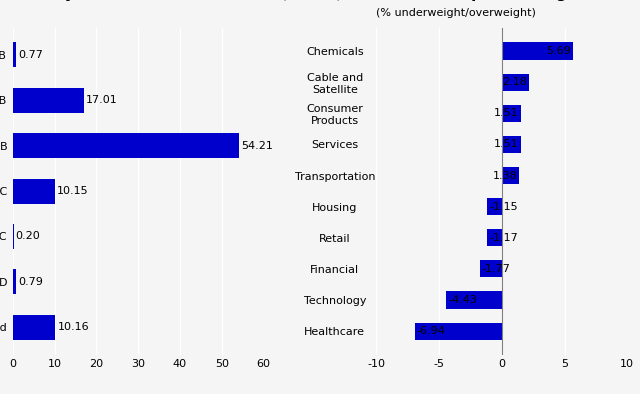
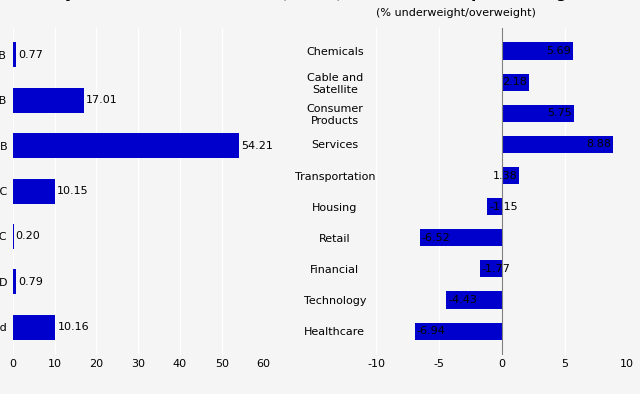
Consumer Products: 1.51 -> 5.75
Services: 1.51 -> 8.88
Retail: -1.17 -> -6.52
